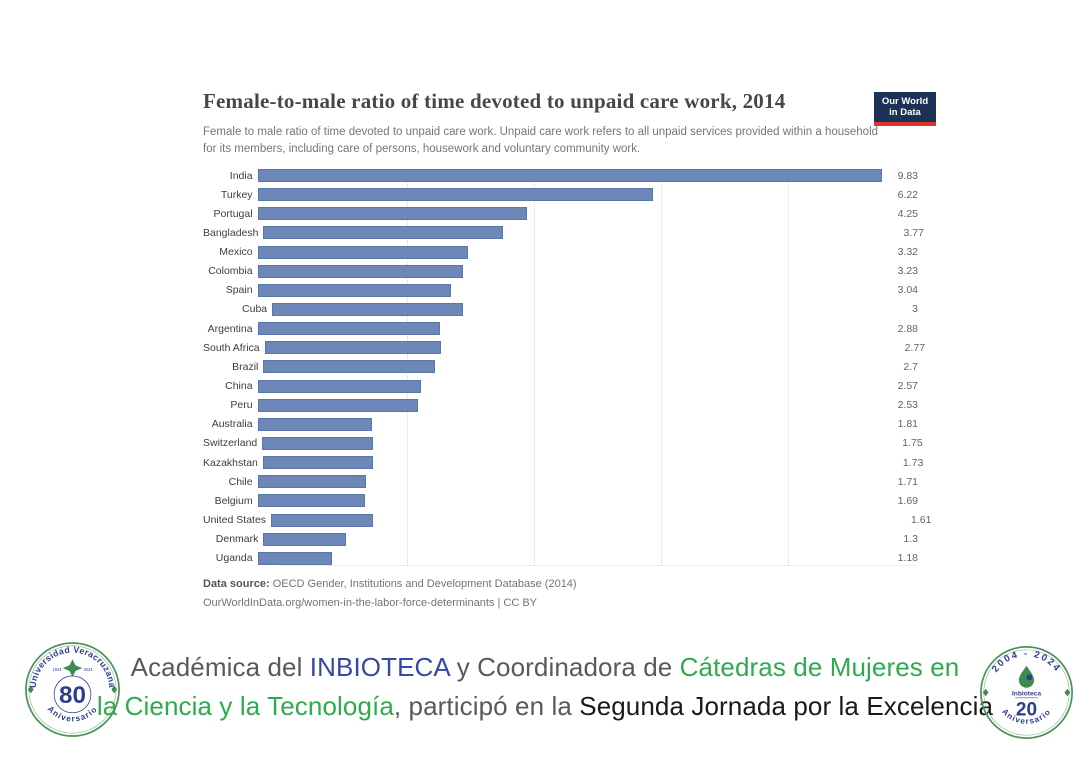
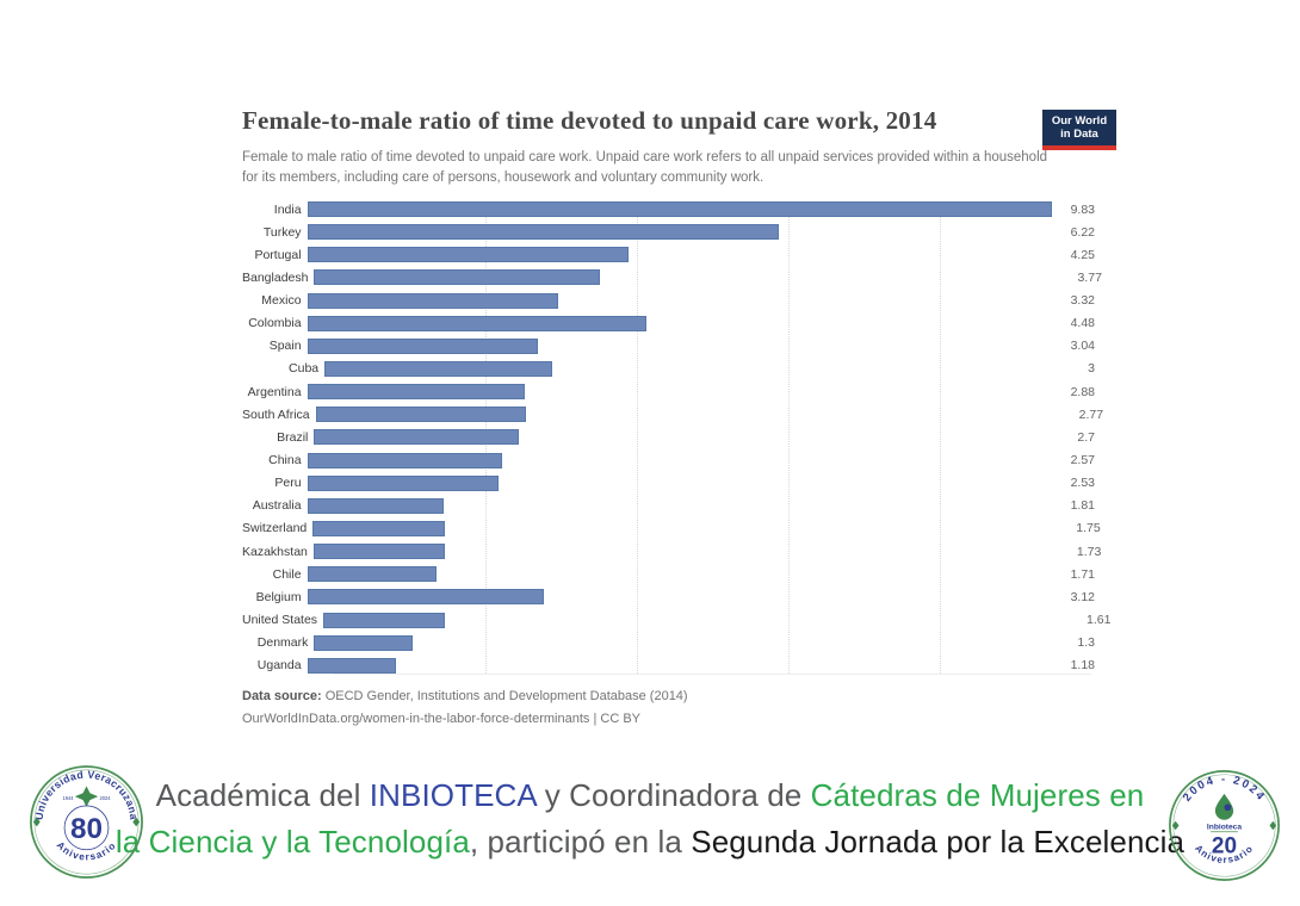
Colombia: 3.23 -> 4.48
Belgium: 1.69 -> 3.12
